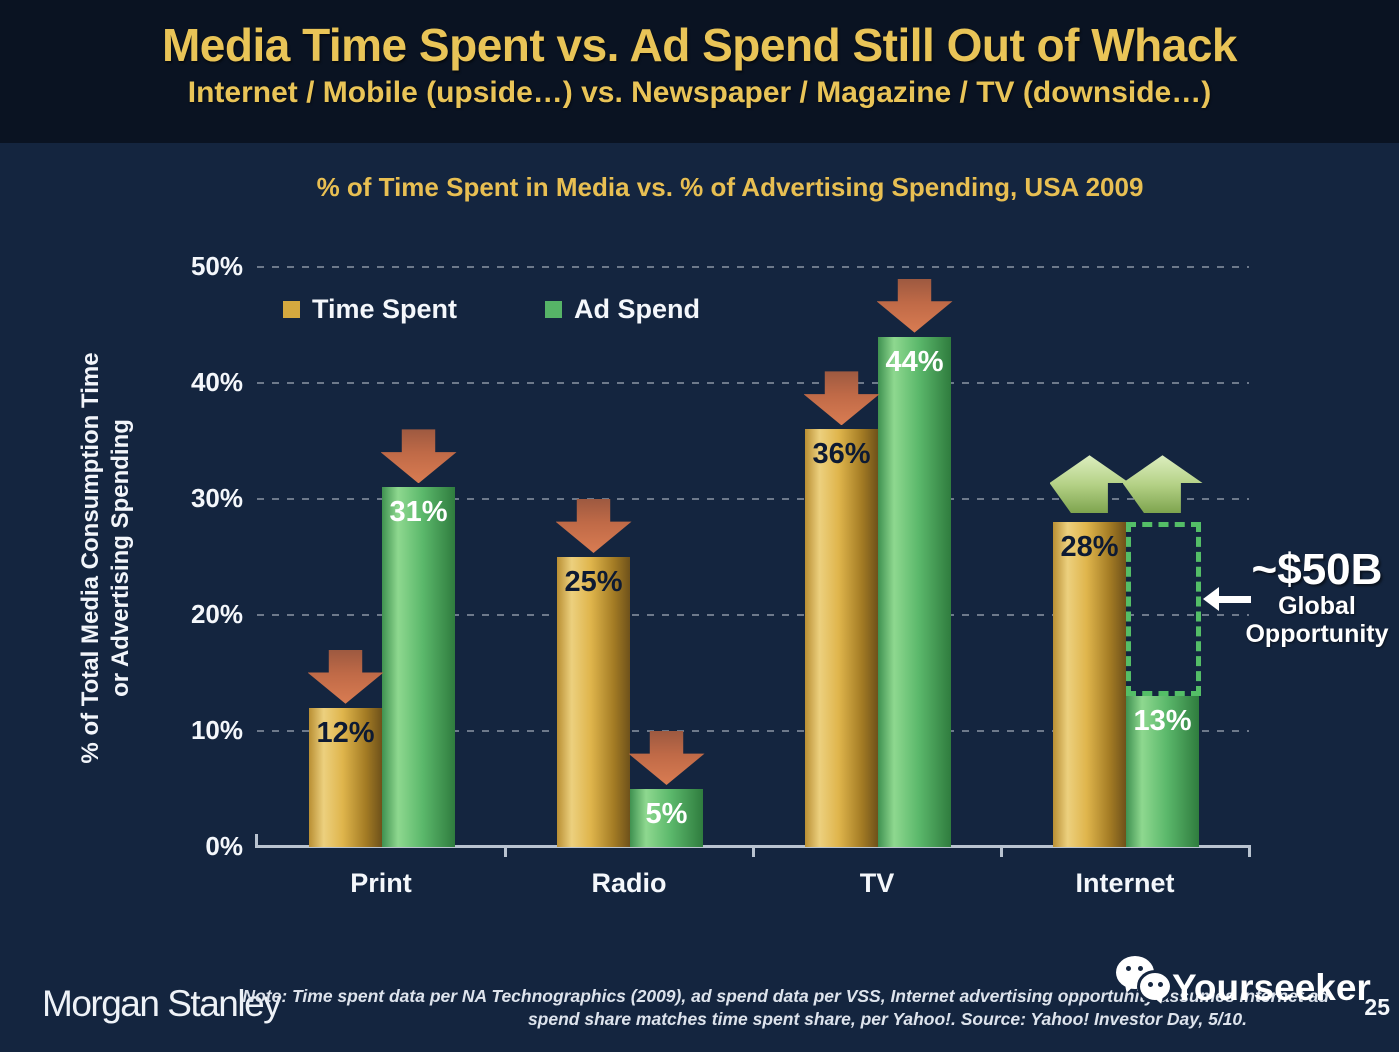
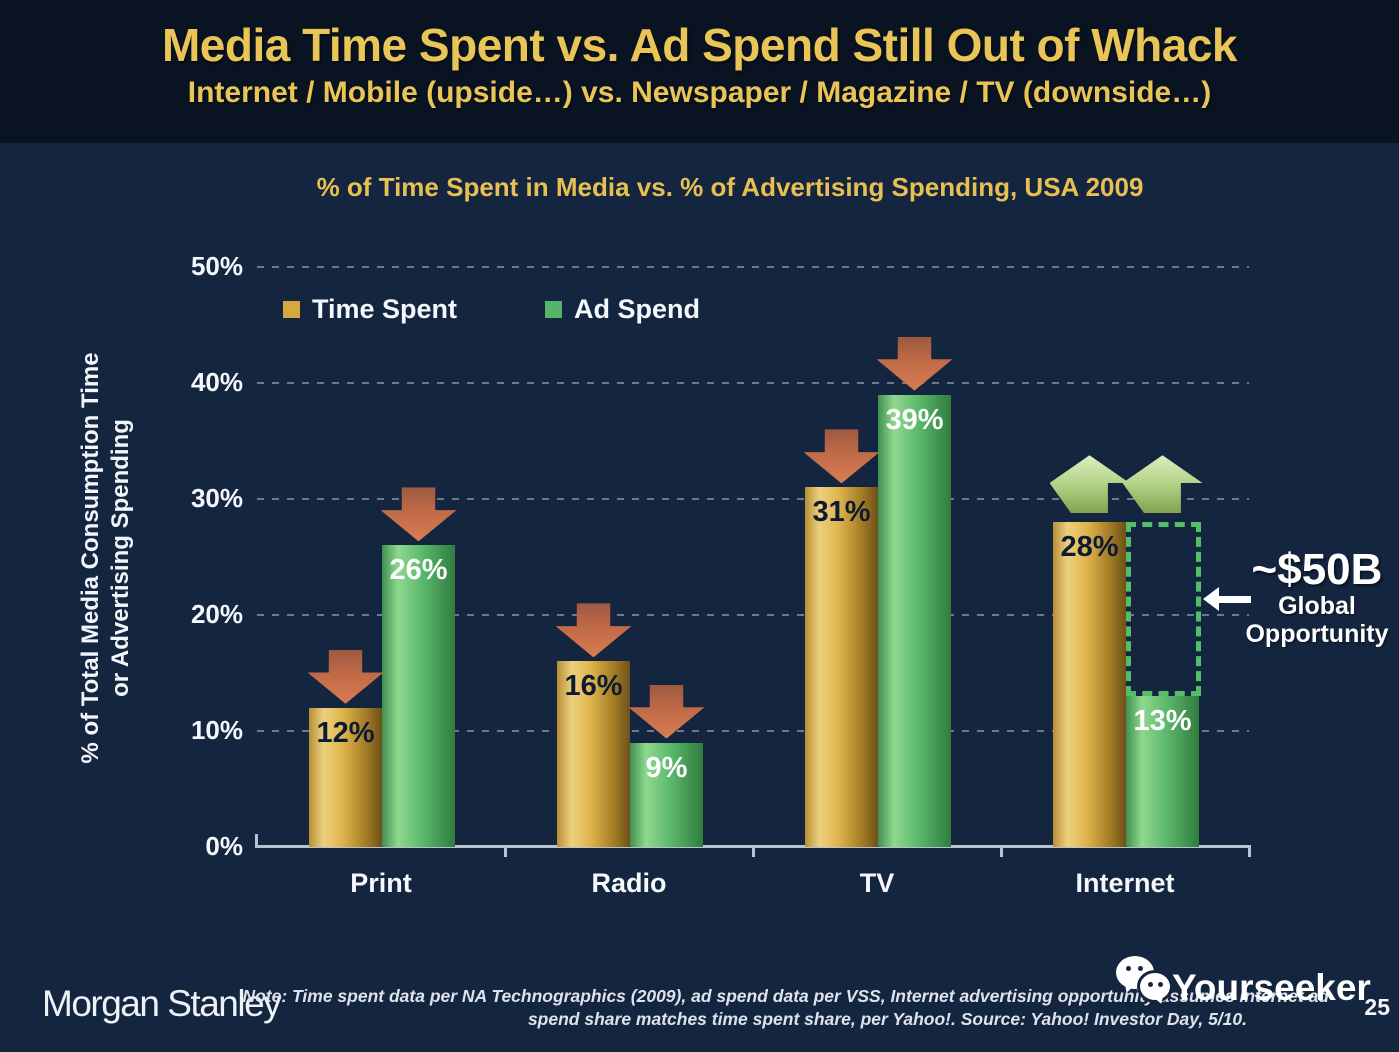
Ad Spend/Print: 31% -> 26%
Time Spent/Radio: 25% -> 16%
Ad Spend/Radio: 5% -> 9%
Time Spent/TV: 36% -> 31%
Ad Spend/TV: 44% -> 39%
